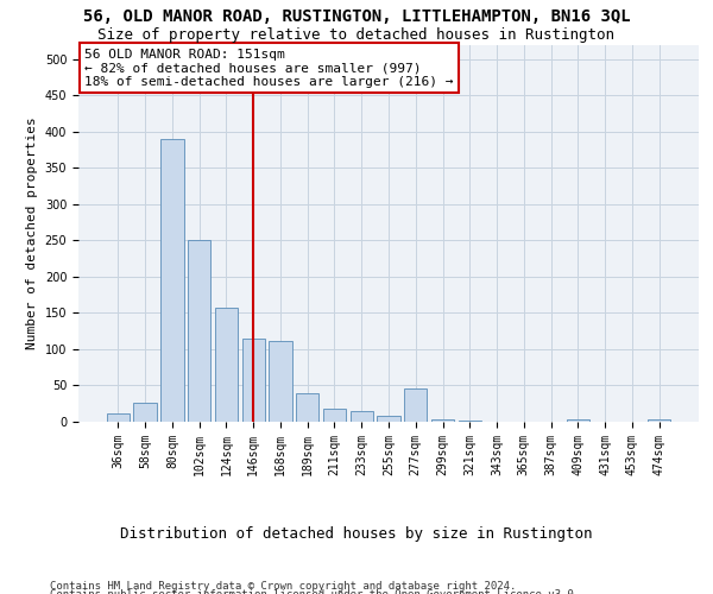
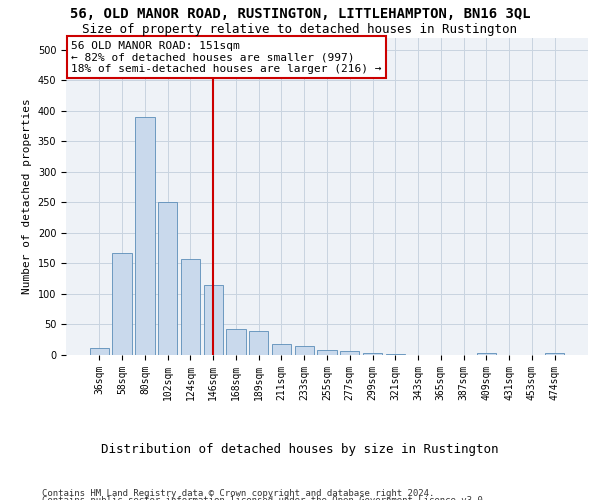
58sqm: 26 -> 167
168sqm: 112 -> 42
277sqm: 46 -> 7
